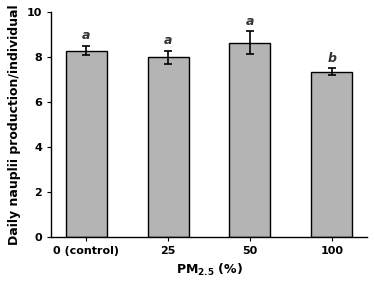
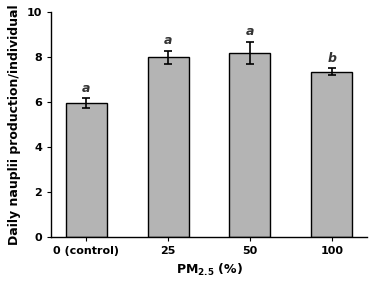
0 (control): 8.30 -> 5.95
50: 8.65 -> 8.20
